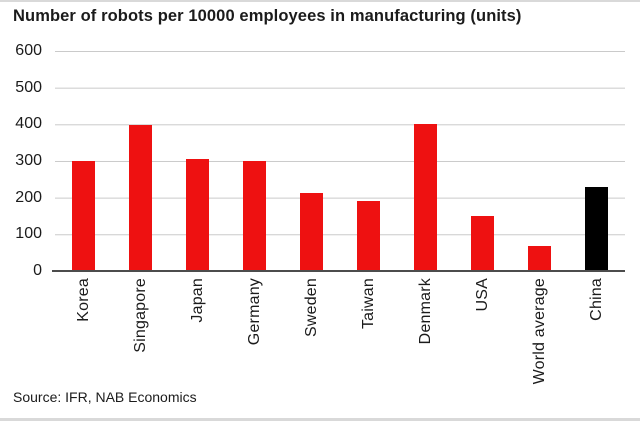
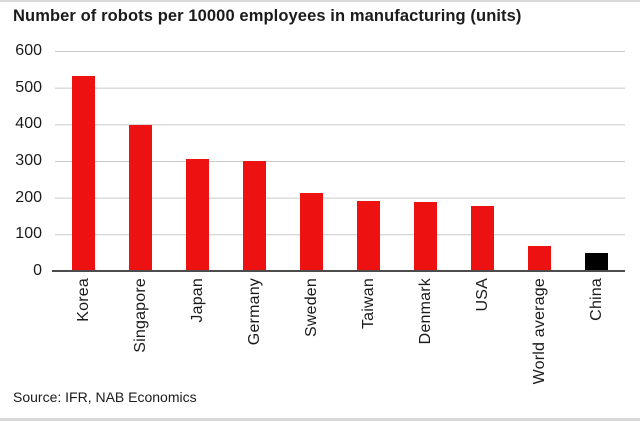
Korea: 300 -> 530
Denmark: 400 -> 190
USA: 150 -> 180
China: 230 -> 50
